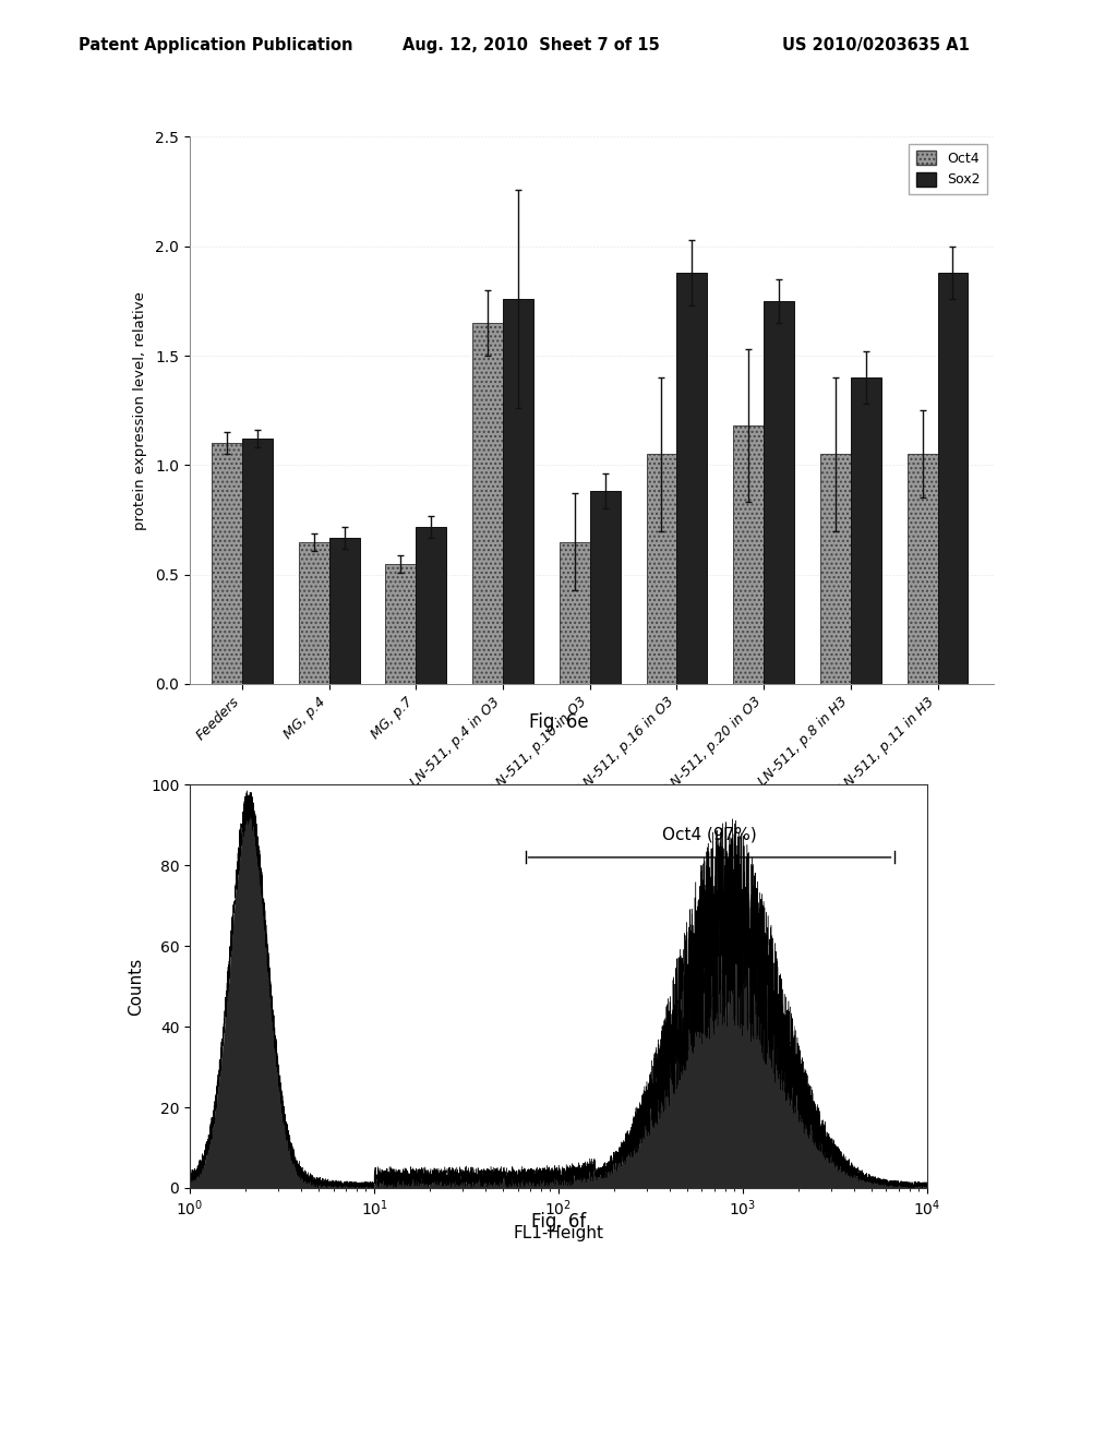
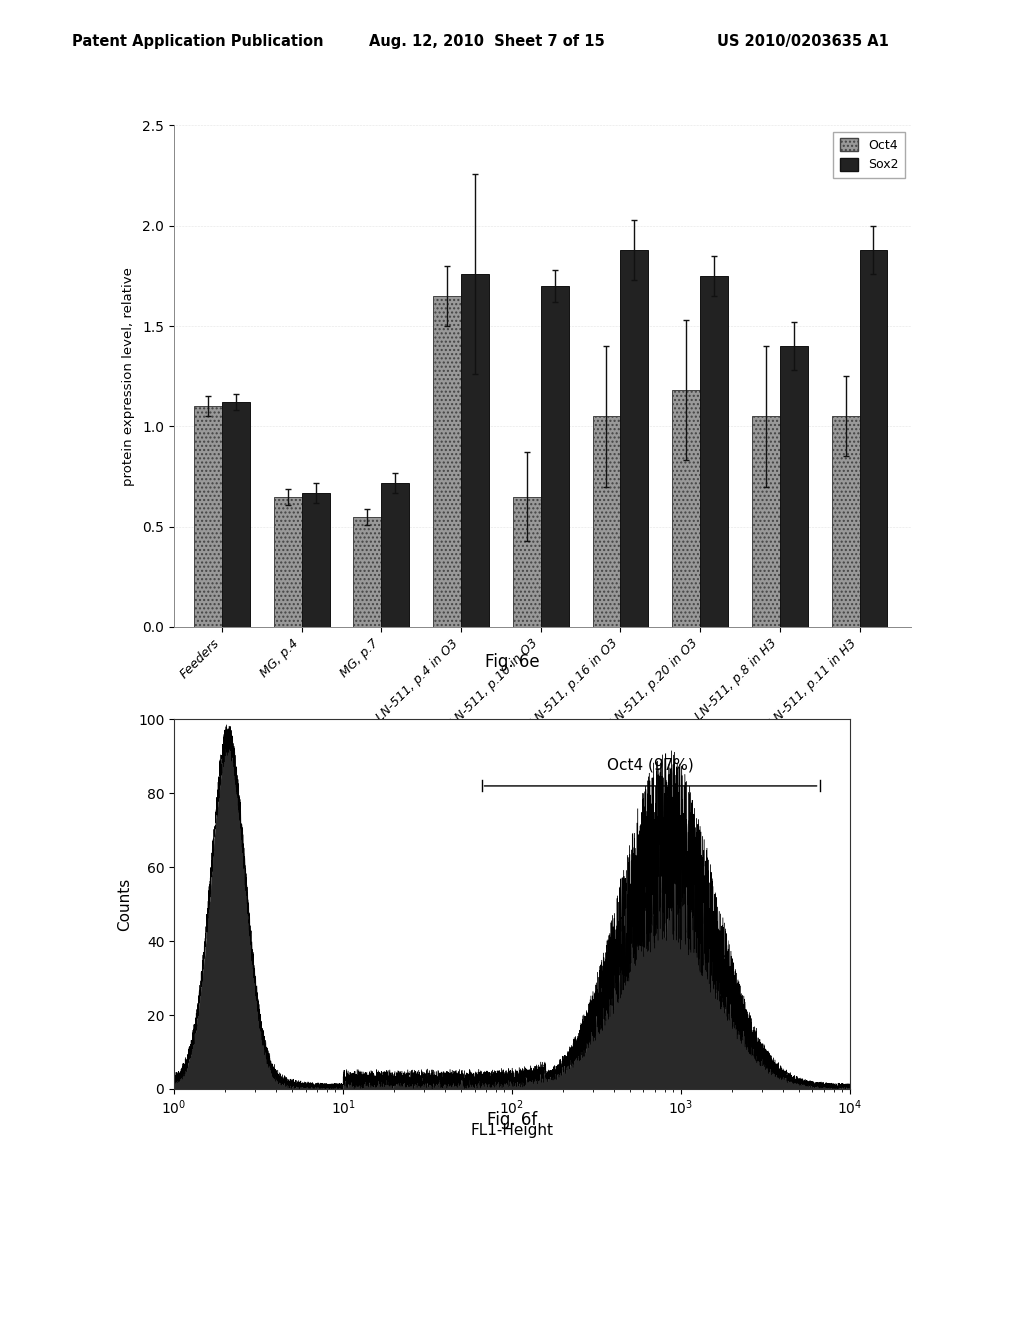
Sox2/LN-511, p.10 in O3: 0.88 -> 1.70
